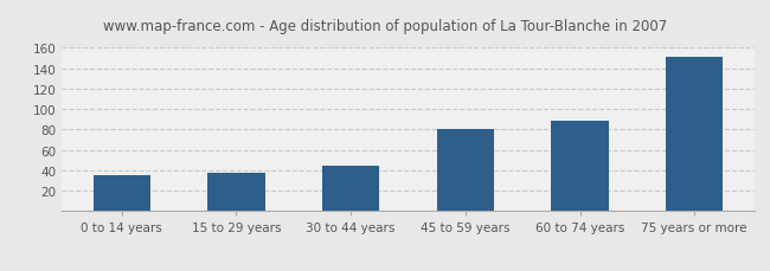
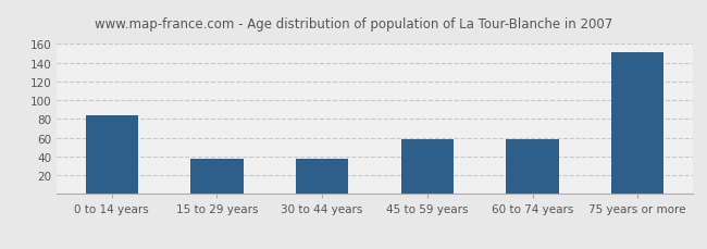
0 to 14 years: 35 -> 84
30 to 44 years: 44 -> 38
45 to 59 years: 80 -> 58
60 to 74 years: 89 -> 58
